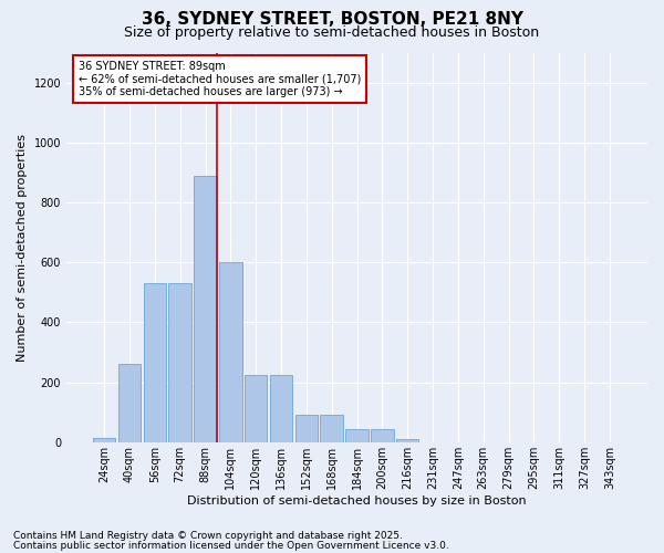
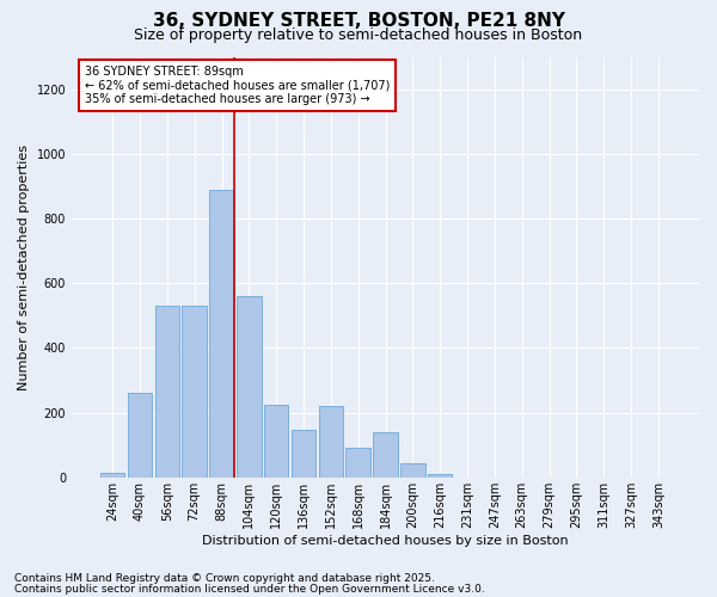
104sqm: 600 -> 560
136sqm: 225 -> 145
152sqm: 90 -> 220
184sqm: 45 -> 140
